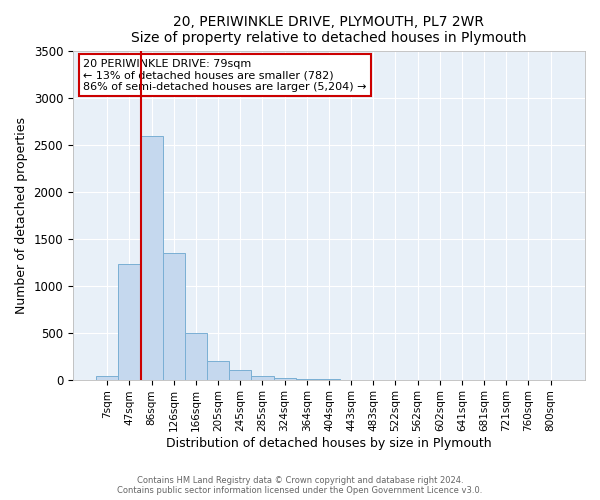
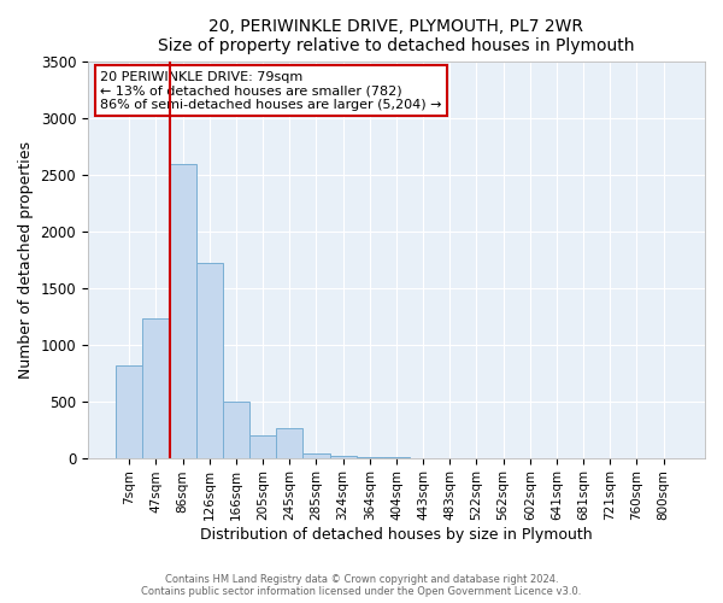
7sqm: 40 -> 820
126sqm: 1350 -> 1720
245sqm: 100 -> 260
